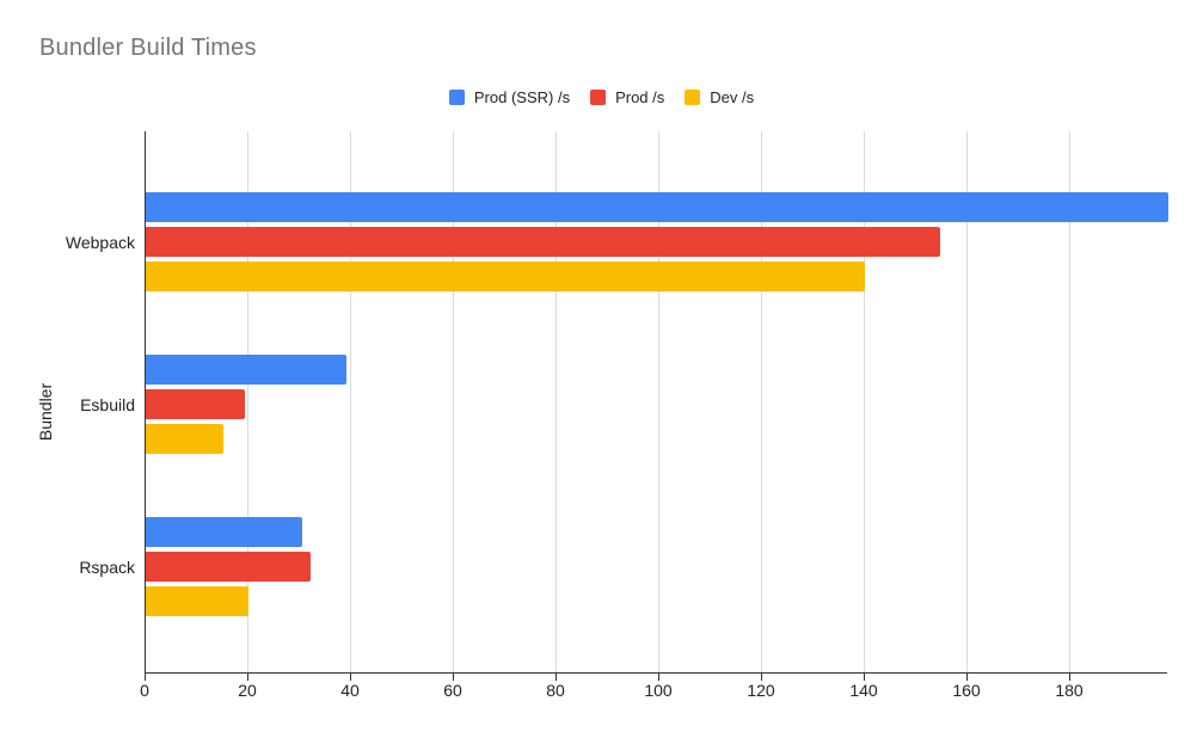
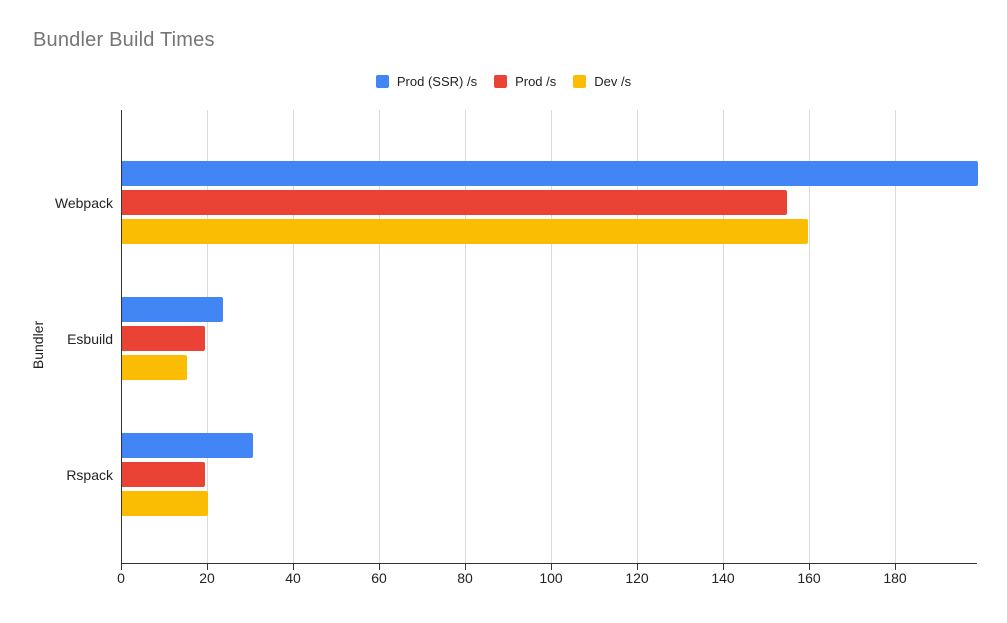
Dev /s/Webpack: 140 -> 160
Prod (SSR) /s/Esbuild: 39 -> 24
Prod /s/Rspack: 32 -> 19
